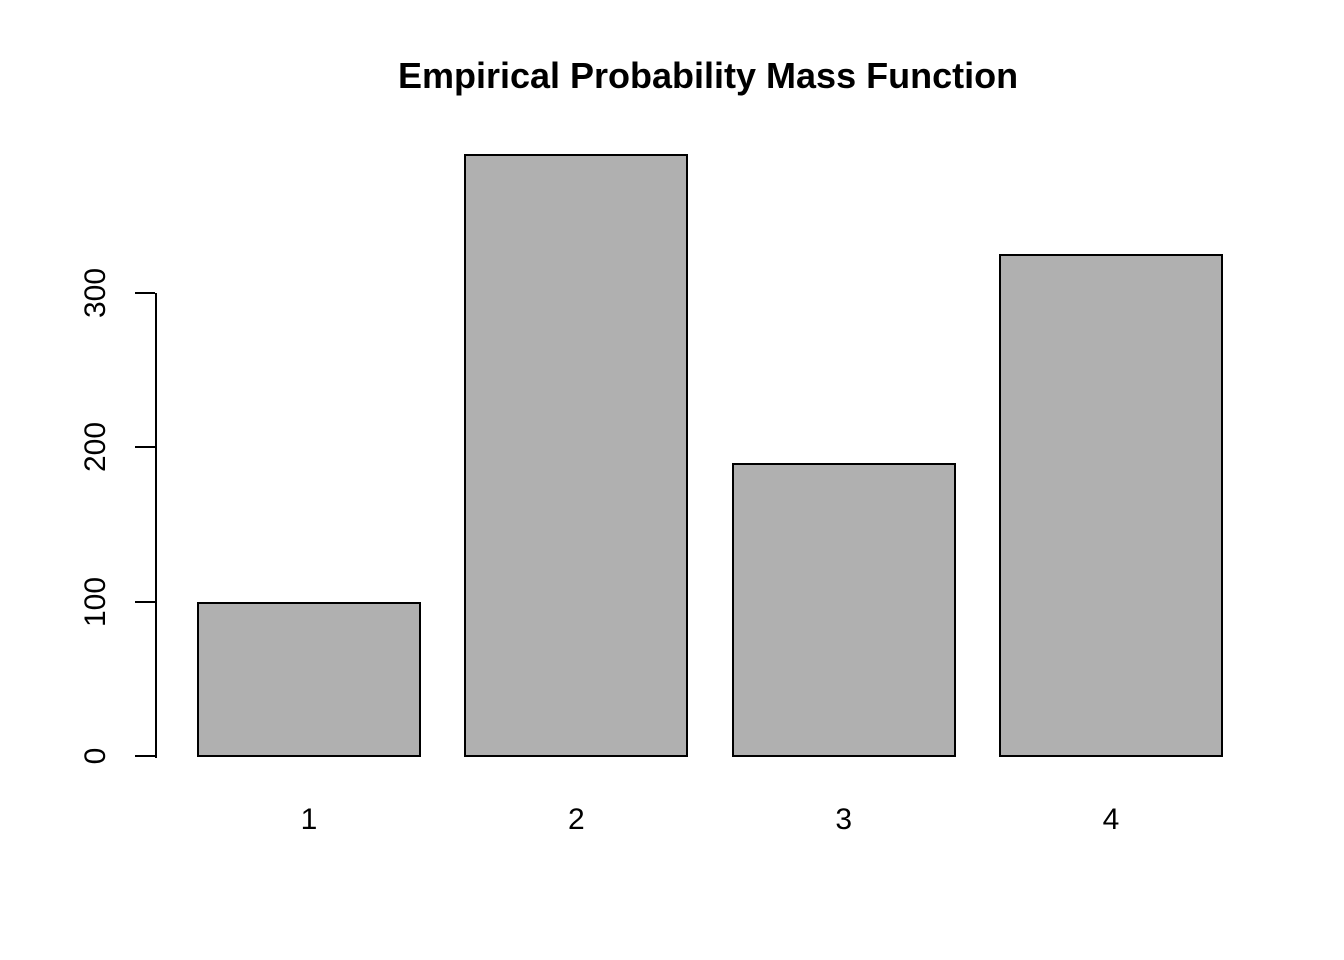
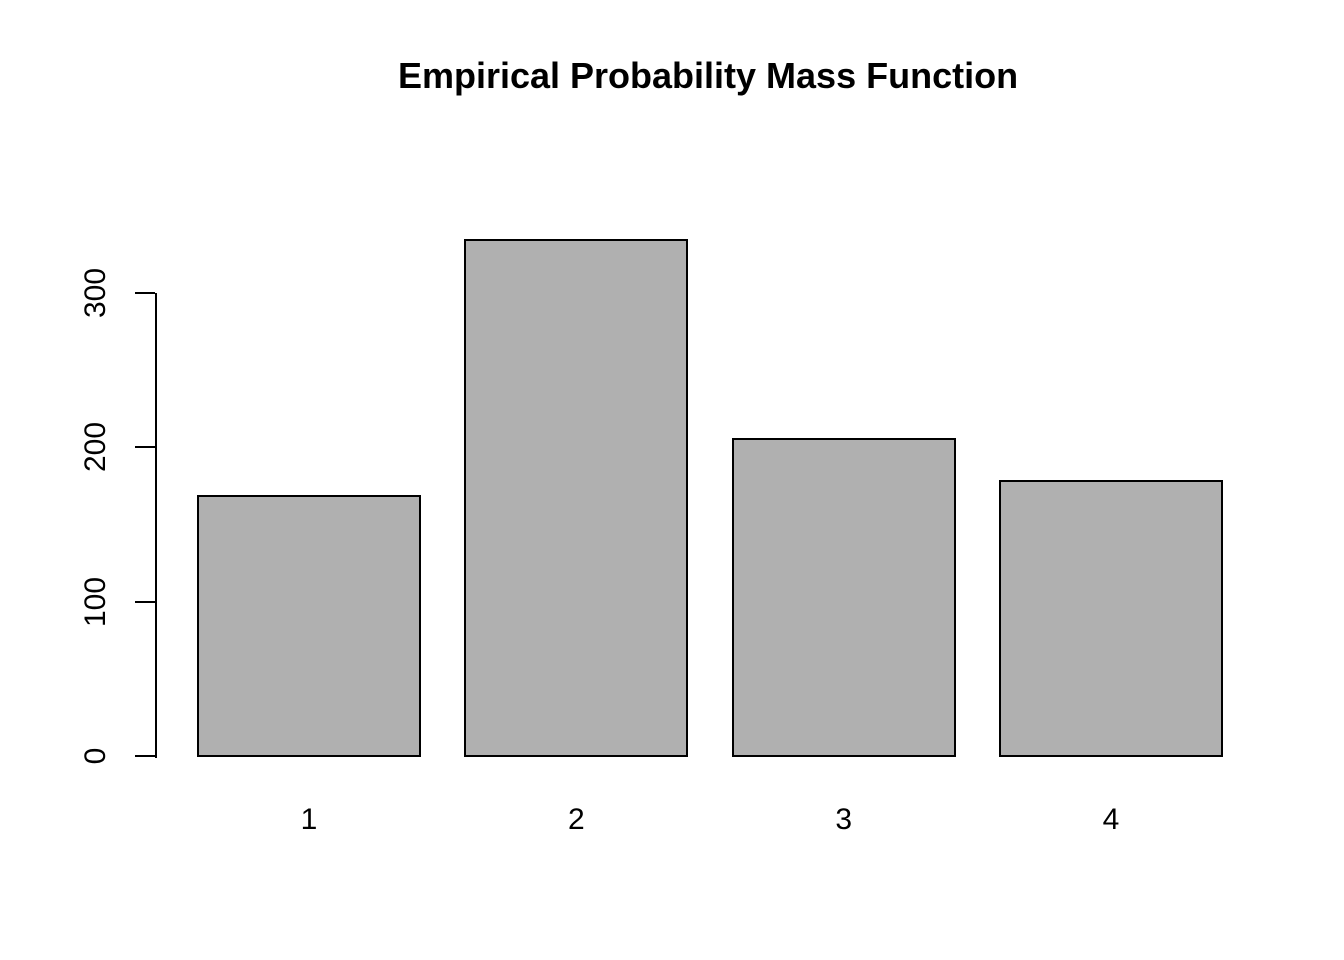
1: 100 -> 169
2: 390 -> 335
3: 190 -> 206
4: 325 -> 179
